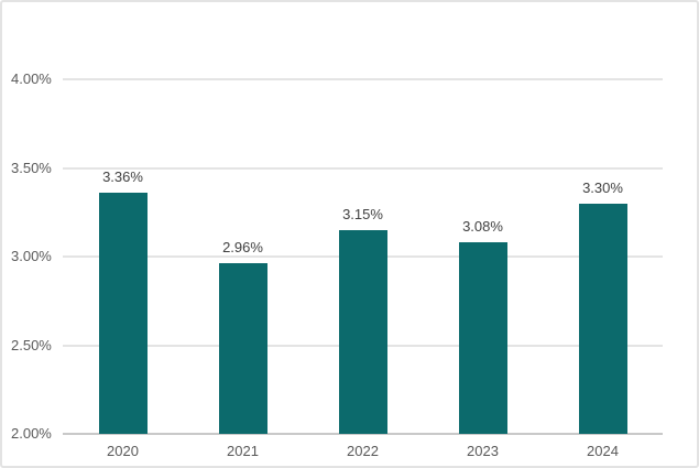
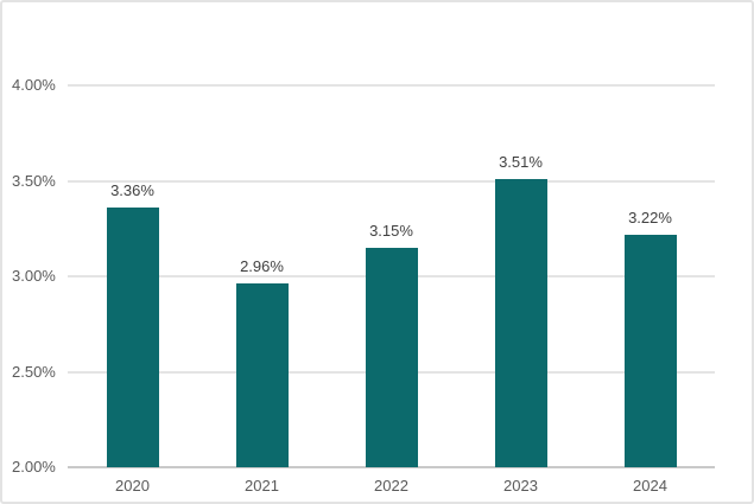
2023: 3.08% -> 3.51%
2024: 3.30% -> 3.22%
